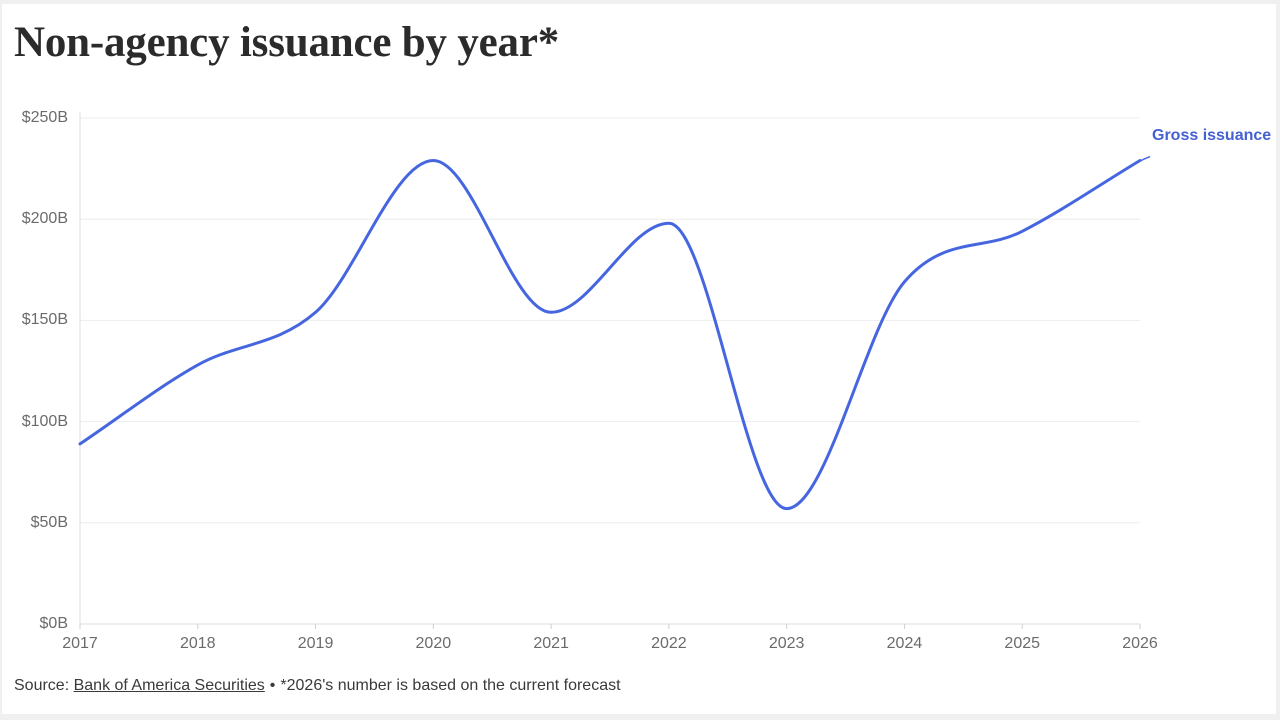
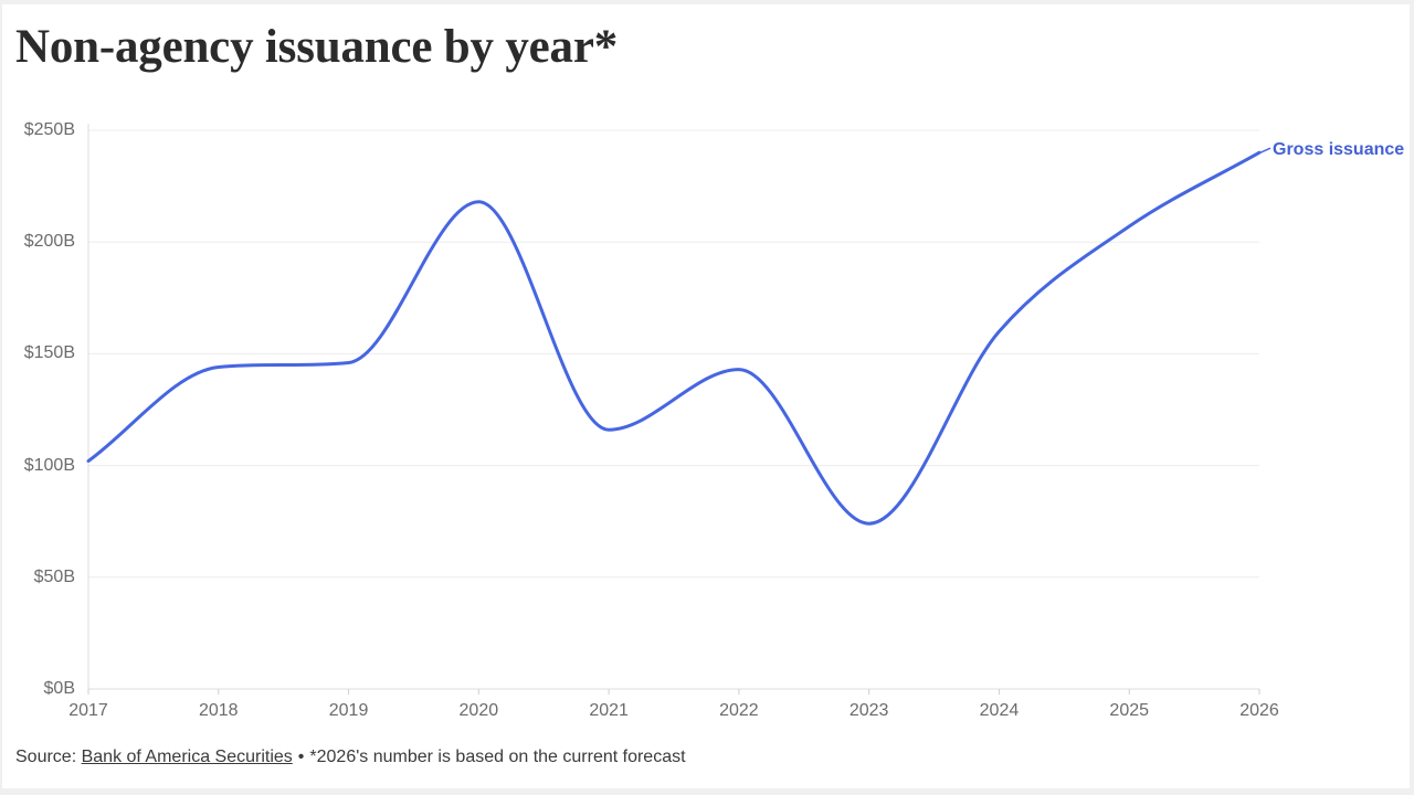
2017: $89B -> $102B
2018: $128B -> $144B
2019: $154B -> $146B
2020: $229B -> $218B
2021: $154B -> $116B
2022: $198B -> $143B
2023: $57B -> $74B
2024: $169B -> $160B
2025: $194B -> $207B
2026: $229B -> $240B
